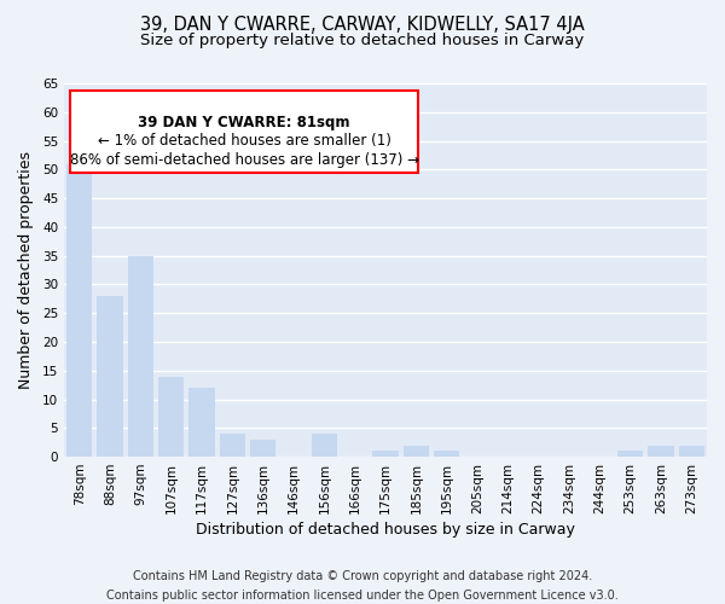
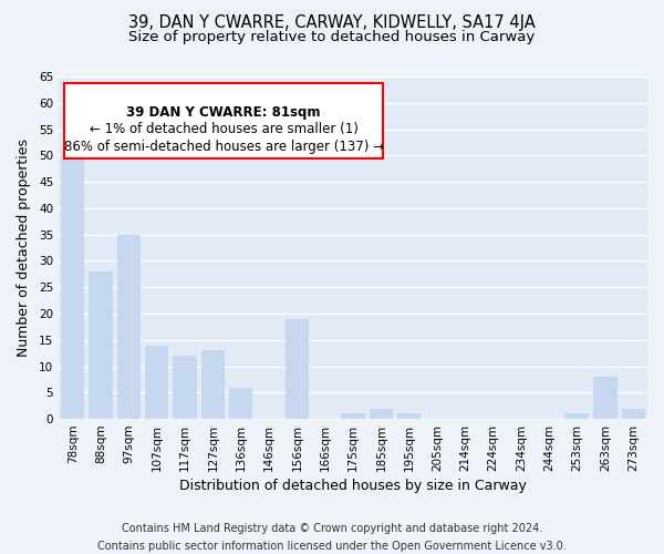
127sqm: 4 -> 13
136sqm: 3 -> 6
156sqm: 4 -> 19
263sqm: 2 -> 8
